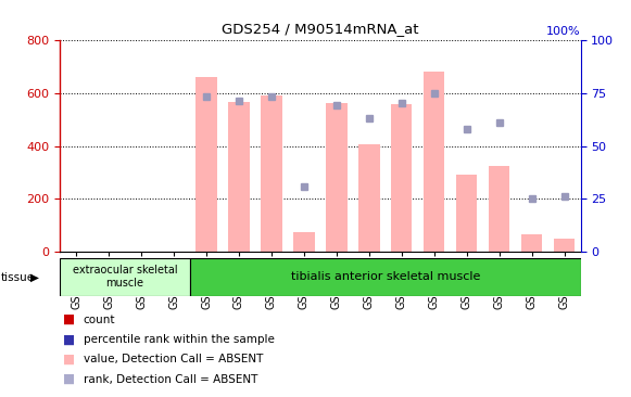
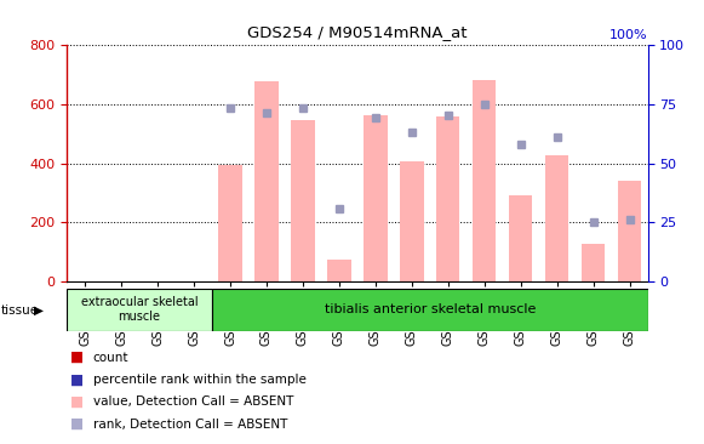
GSM5553: 660 -> 395
GSM5554: 565 -> 675
GSM5555: 590 -> 545
GSM5564: 325 -> 425
GSM5565: 68 -> 130
GSM5566: 52 -> 340
